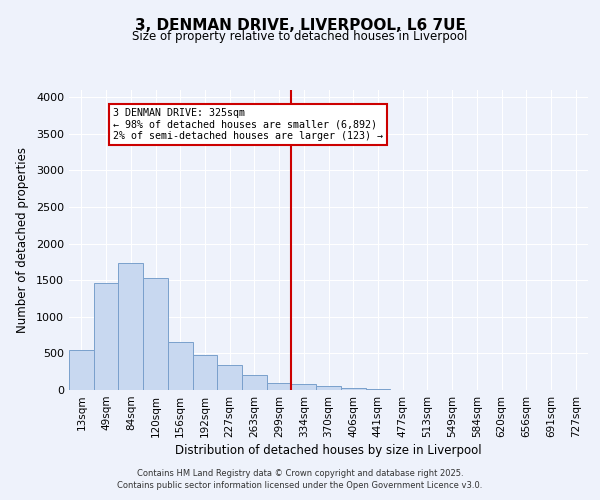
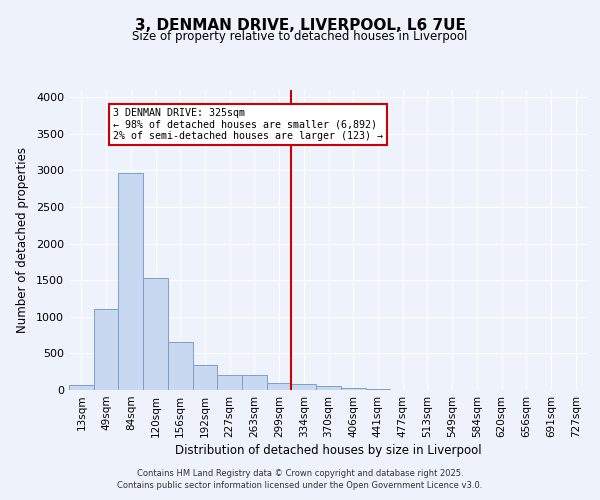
13sqm: 540 -> 80
49sqm: 1460 -> 1110
84sqm: 1740 -> 2960
192sqm: 480 -> 340
227sqm: 340 -> 200
